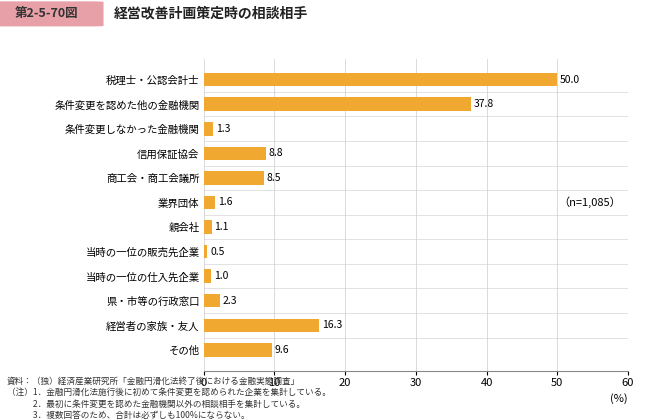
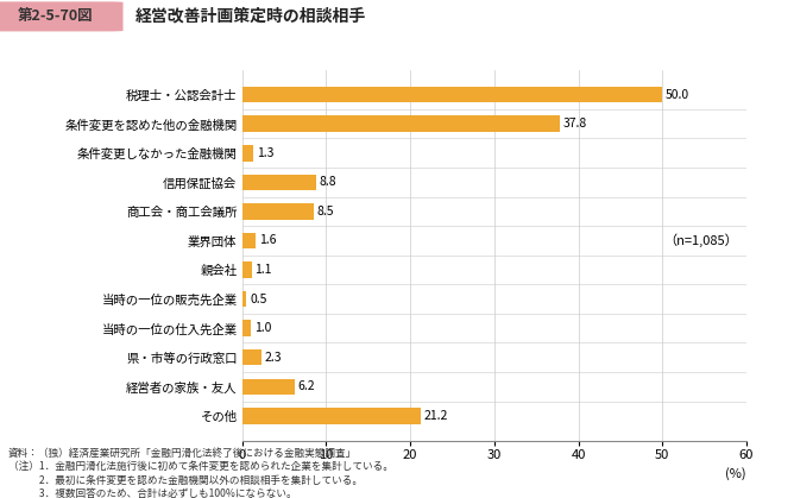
経営者の家族・友人: 16.3 -> 6.2
その他: 9.6 -> 21.2
